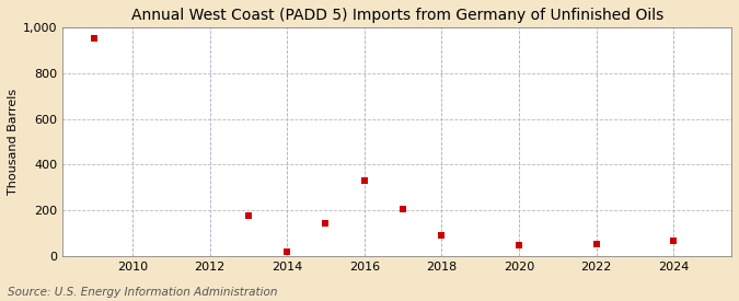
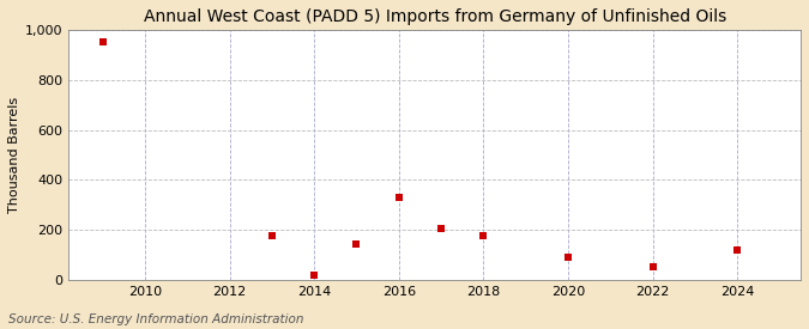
2018: 90 -> 175
2020: 47 -> 90
2024: 68 -> 120
